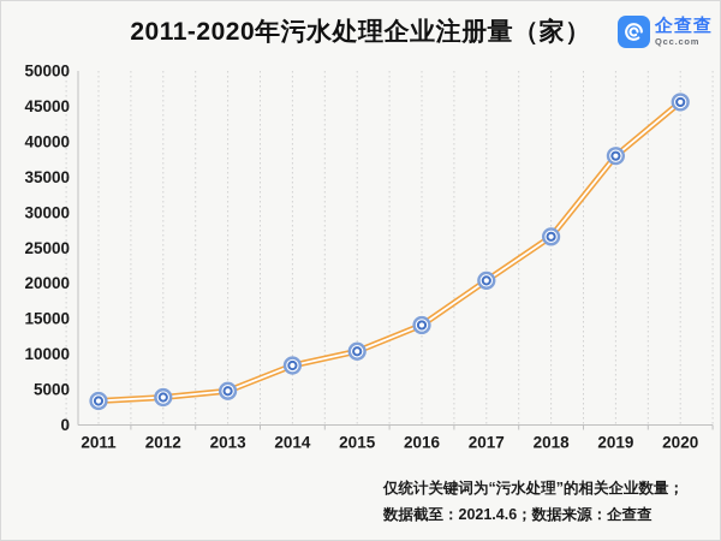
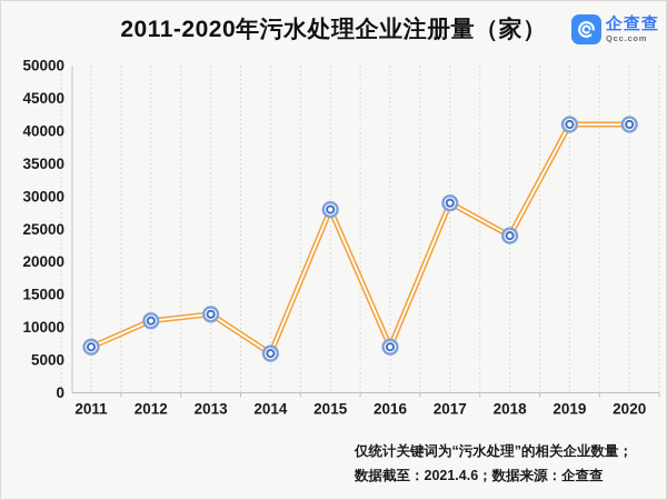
2011: 3000 -> 7000
2012: 4000 -> 11000
2013: 5000 -> 12000
2014: 8000 -> 6000
2015: 10000 -> 28000
2016: 14000 -> 7000
2017: 20000 -> 29000
2018: 27000 -> 24000
2019: 38000 -> 41000
2020: 46000 -> 41000
